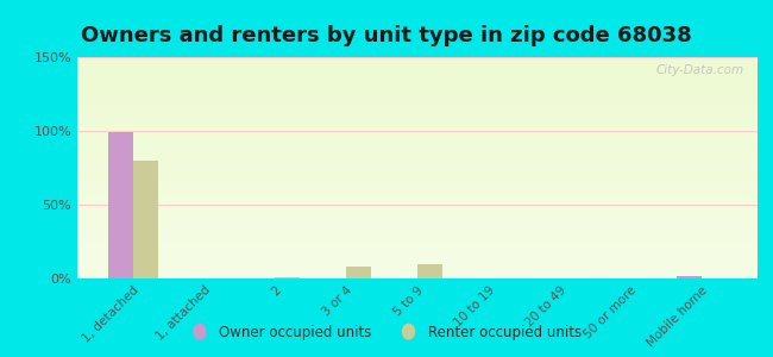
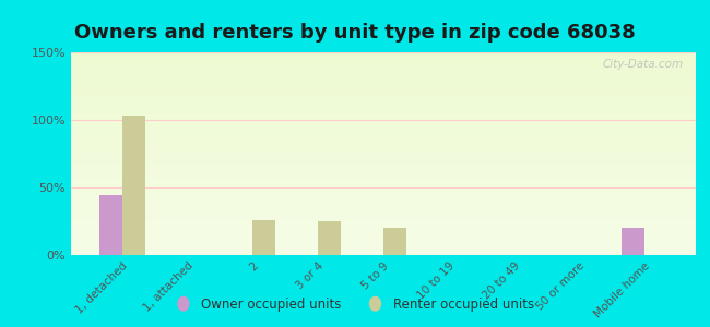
Owner occupied units/1, detached: 99% -> 44%
Renter occupied units/1, detached: 80% -> 103%
Renter occupied units/2: 1% -> 26%
Renter occupied units/3 or 4: 8% -> 25%
Renter occupied units/5 to 9: 10% -> 20%
Owner occupied units/Mobile home: 2% -> 20%
